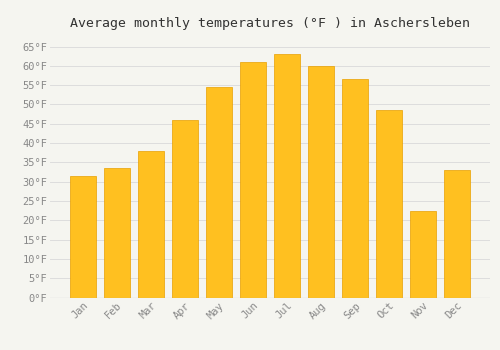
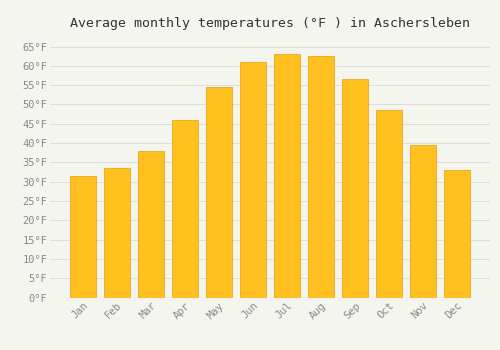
Aug: 60.0°F -> 62.5°F
Nov: 22.5°F -> 39.5°F
